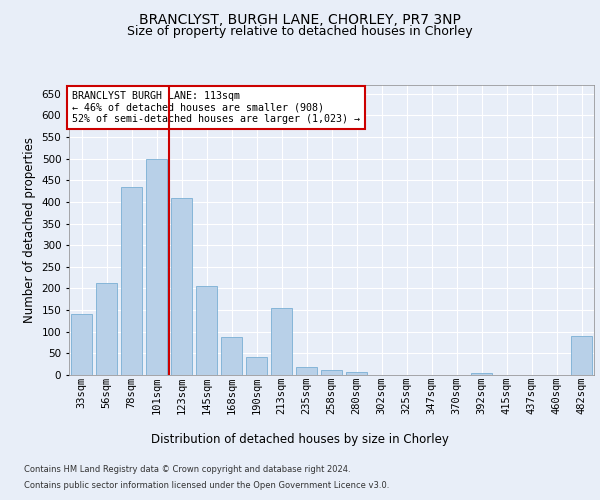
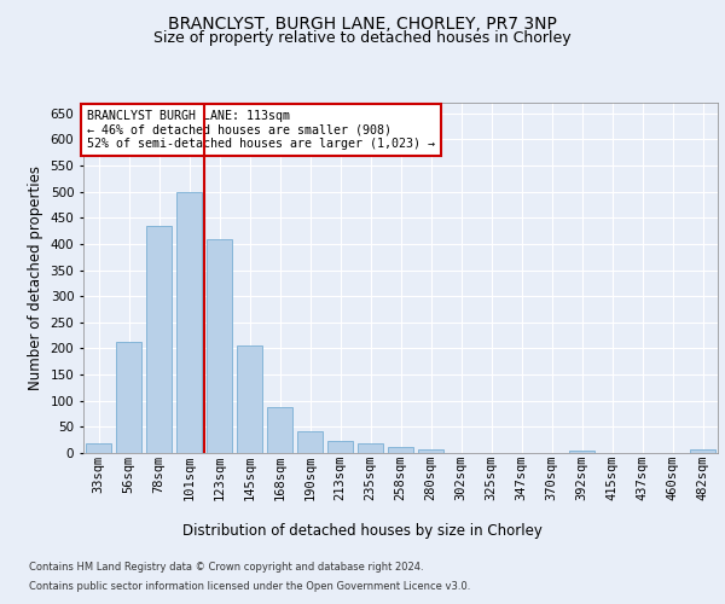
33sqm: 140 -> 18
213sqm: 155 -> 22
482sqm: 90 -> 7
